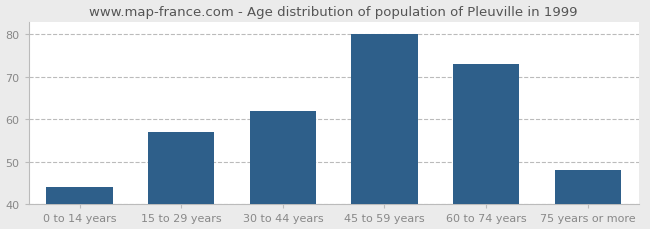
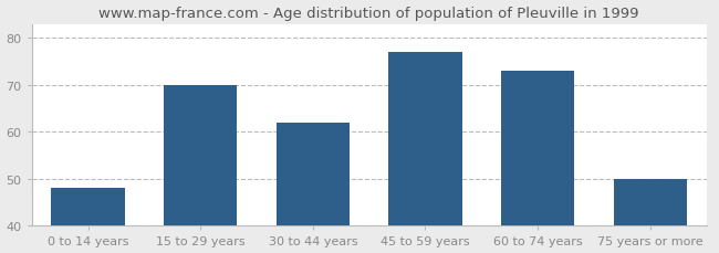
0 to 14 years: 44 -> 48
15 to 29 years: 57 -> 70
45 to 59 years: 80 -> 77
75 years or more: 48 -> 50
